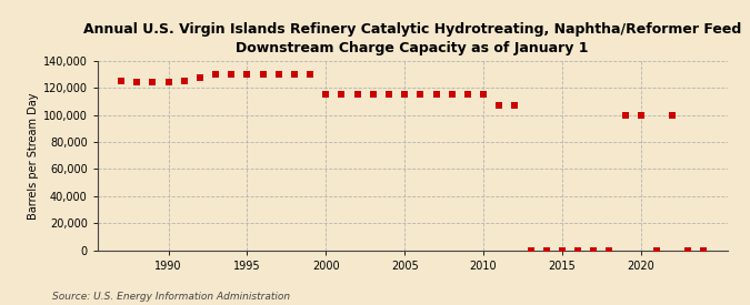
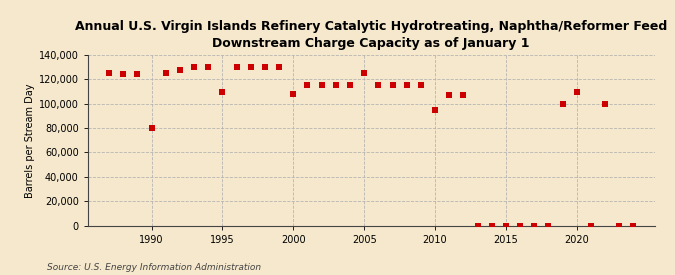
1990: 124,000 -> 80,000
1995: 130,000 -> 110,000
2000: 115,000 -> 108,000
2005: 115,000 -> 125,000
2010: 115,000 -> 95,000
2020: 100,000 -> 110,000
